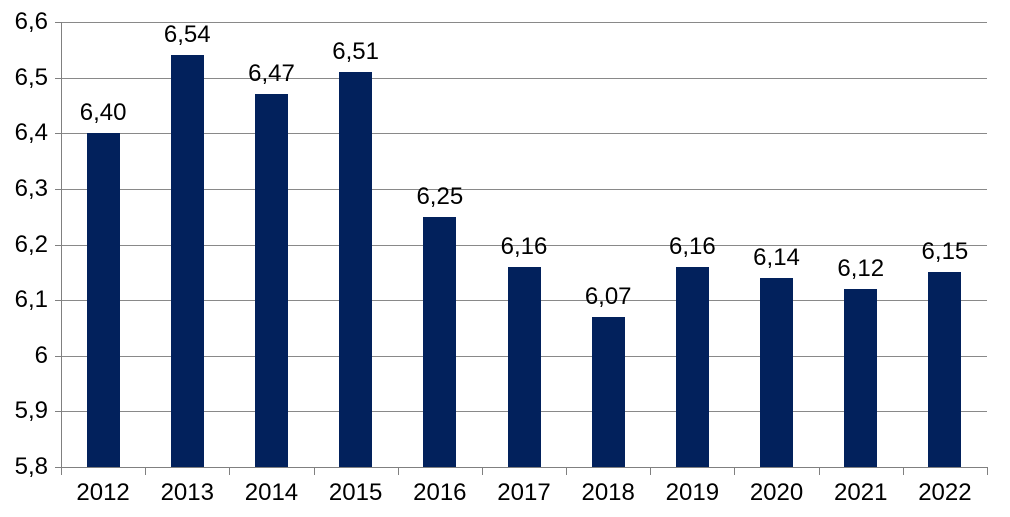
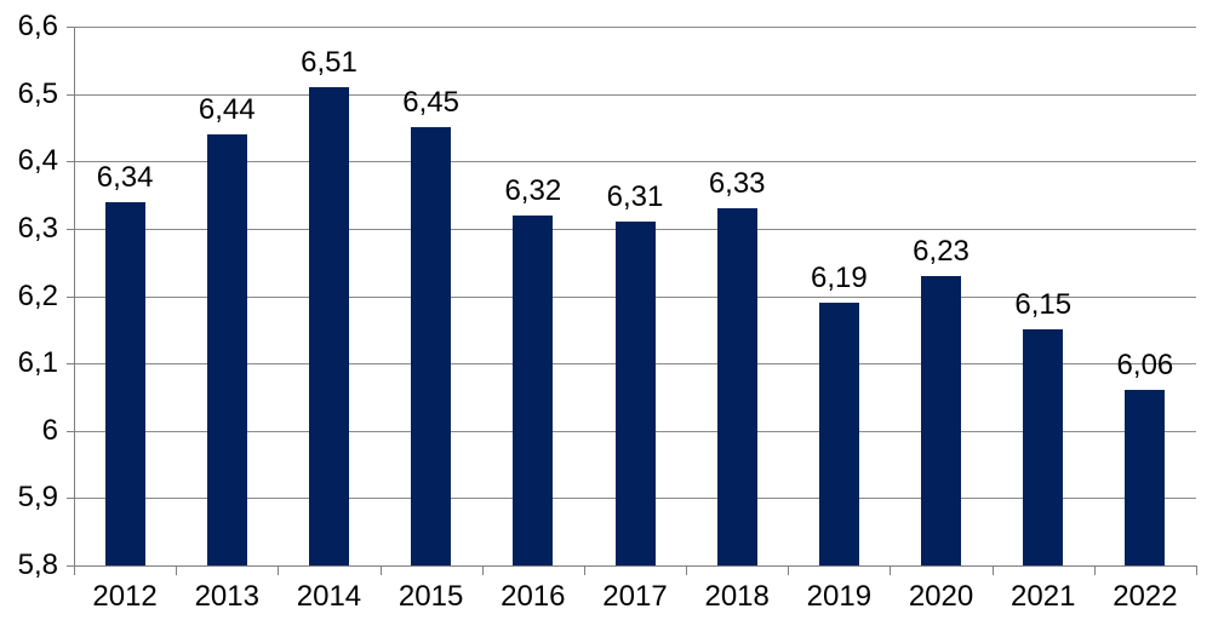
2012: 6,40 -> 6,34
2013: 6,54 -> 6,44
2014: 6,47 -> 6,51
2015: 6,51 -> 6,45
2016: 6,25 -> 6,32
2017: 6,16 -> 6,31
2018: 6,07 -> 6,33
2019: 6,16 -> 6,19
2020: 6,14 -> 6,23
2021: 6,12 -> 6,15
2022: 6,15 -> 6,06
